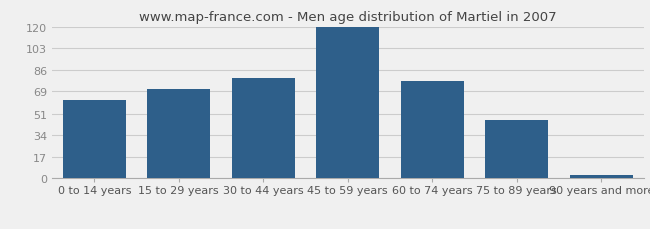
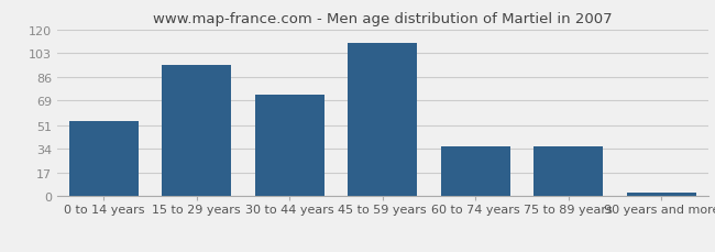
0 to 14 years: 62 -> 54
15 to 29 years: 71 -> 94
30 to 44 years: 79 -> 73
45 to 59 years: 120 -> 110
60 to 74 years: 77 -> 36
75 to 89 years: 46 -> 36
